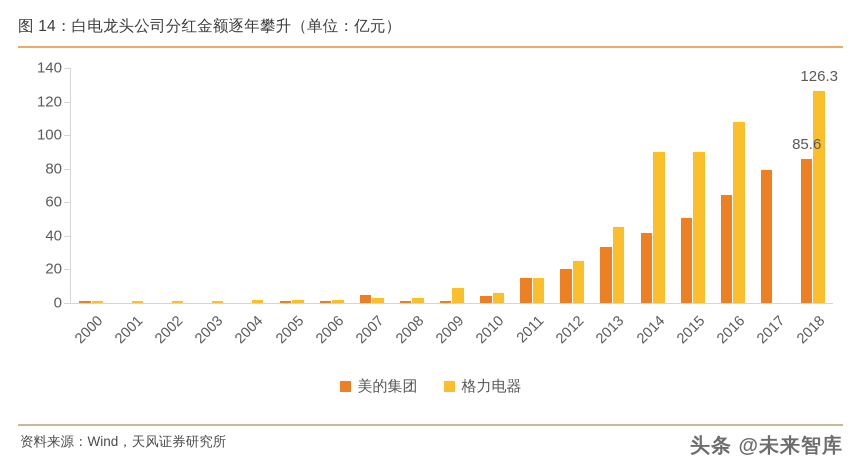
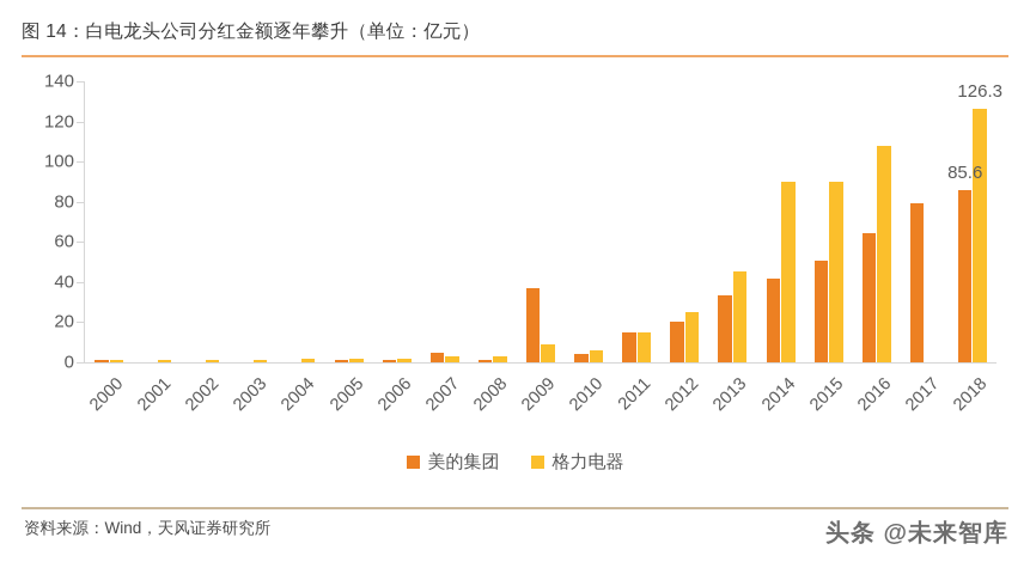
美的集团/2009: 1 -> 37
